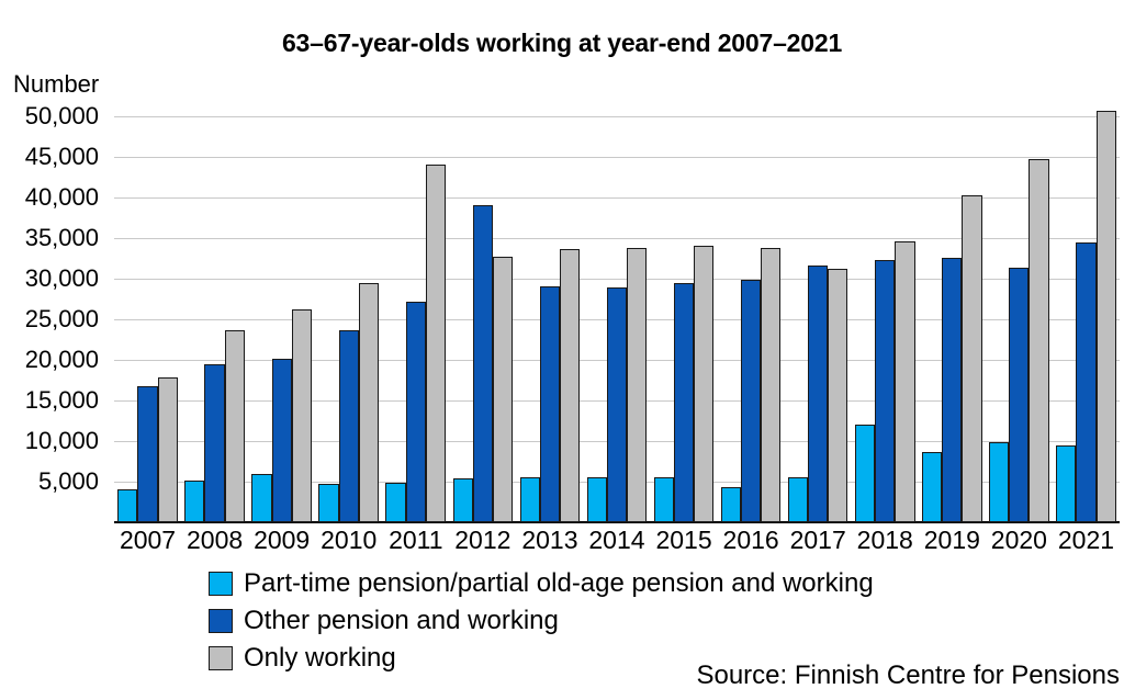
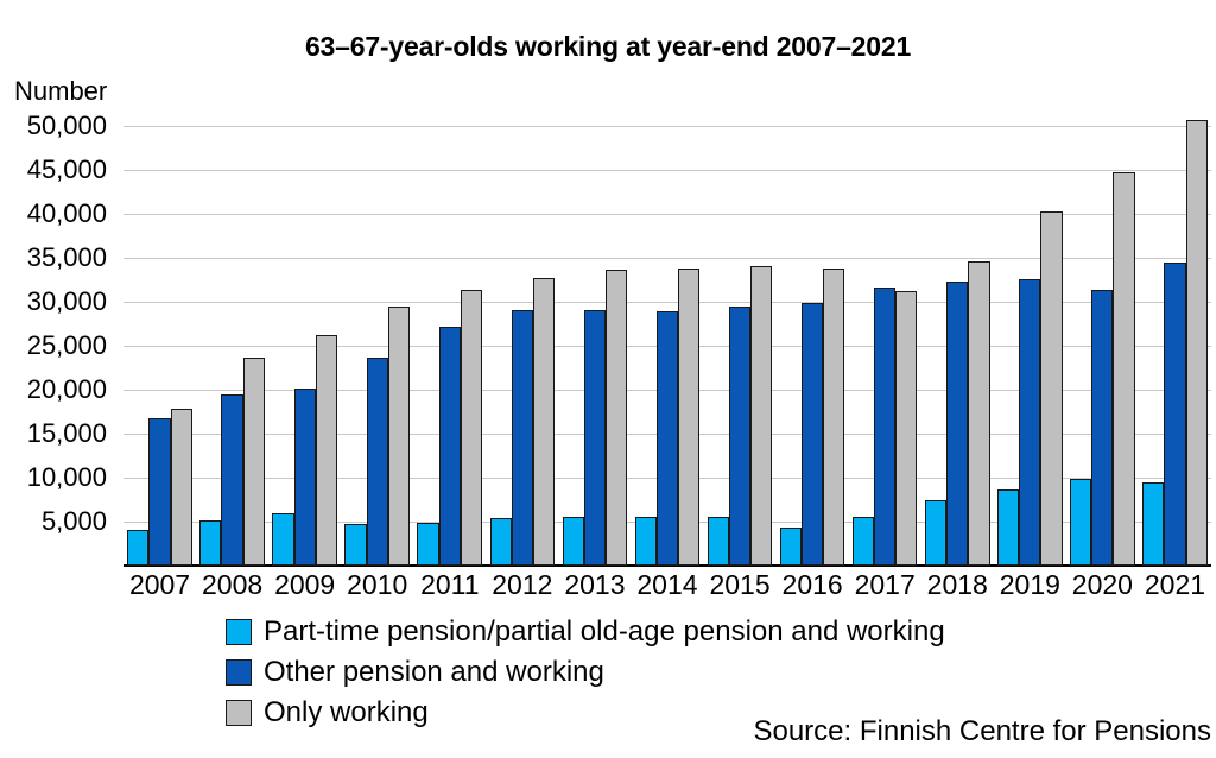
Only working/2011: 44000 -> 31000
Other pension and working/2012: 39000 -> 29000
Part-time pension/partial old-age pension and working/2018: 12000 -> 7000
